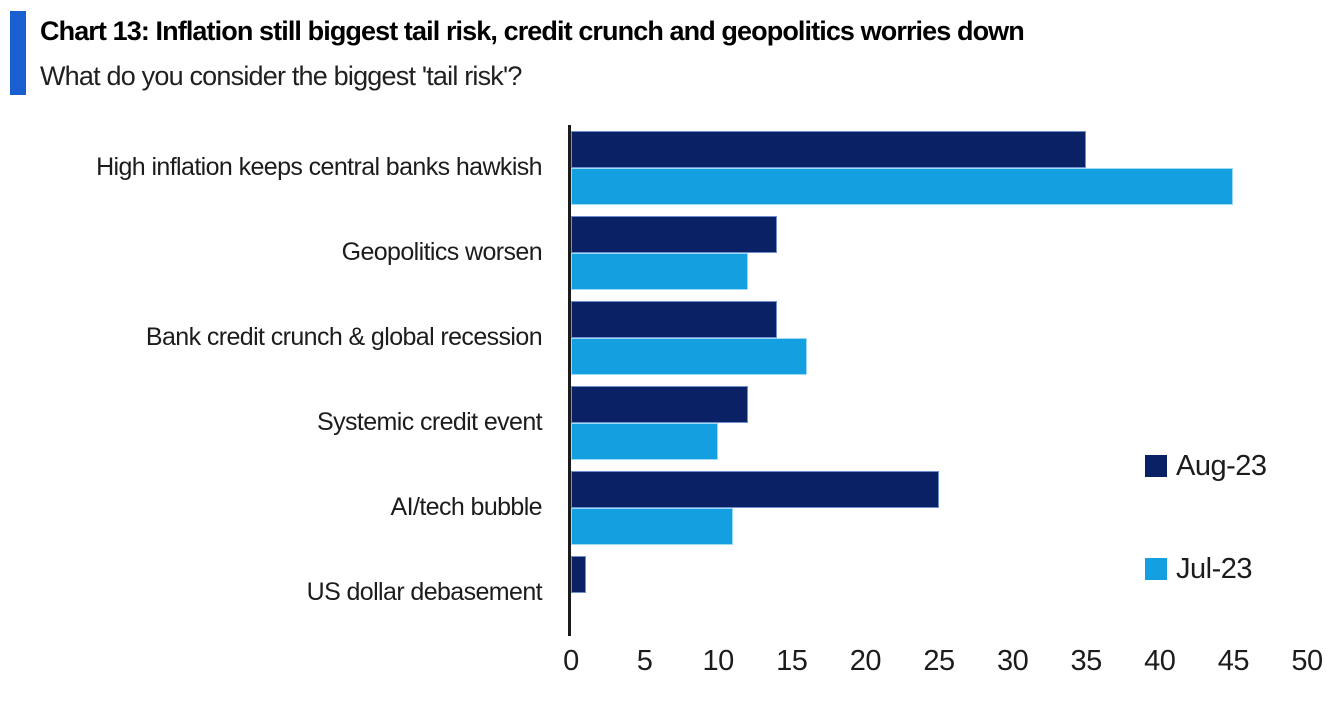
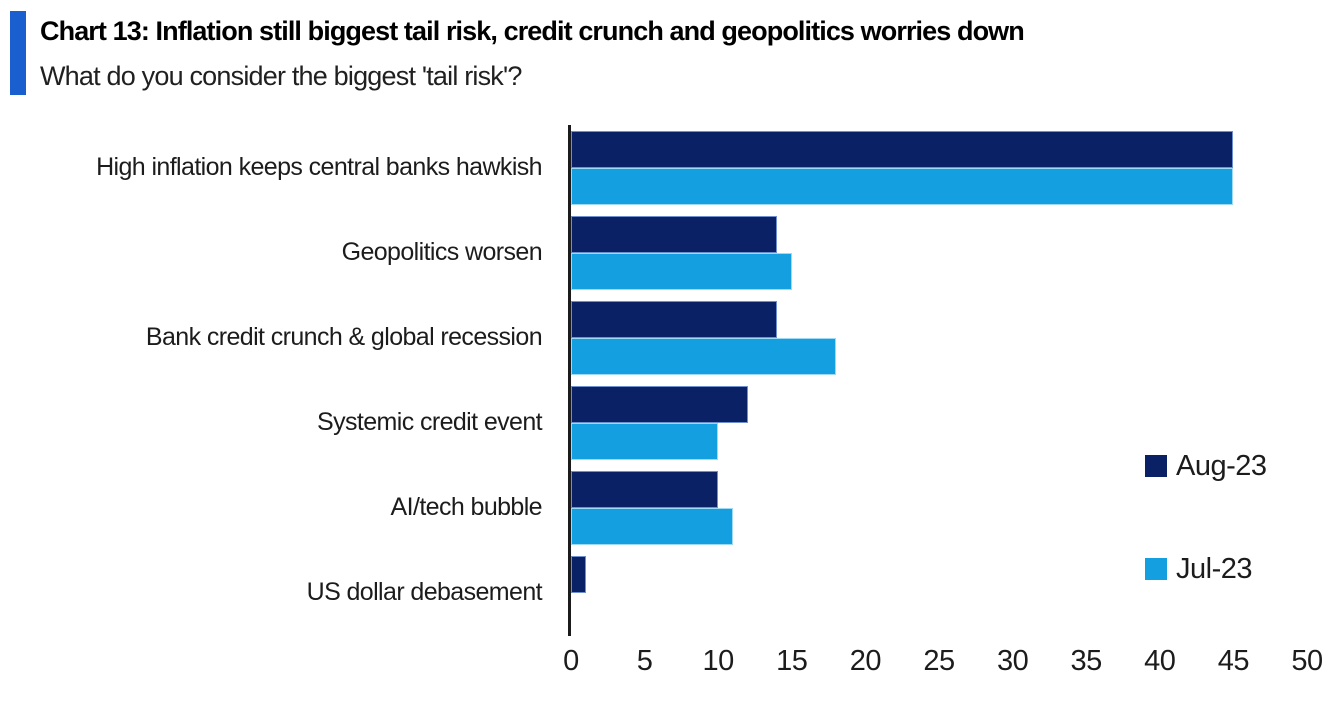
Aug-23/High inflation keeps central banks hawkish: 35 -> 45
Jul-23/Geopolitics worsen: 12 -> 15
Jul-23/Bank credit crunch & global recession: 16 -> 18
Aug-23/AI/tech bubble: 25 -> 10
